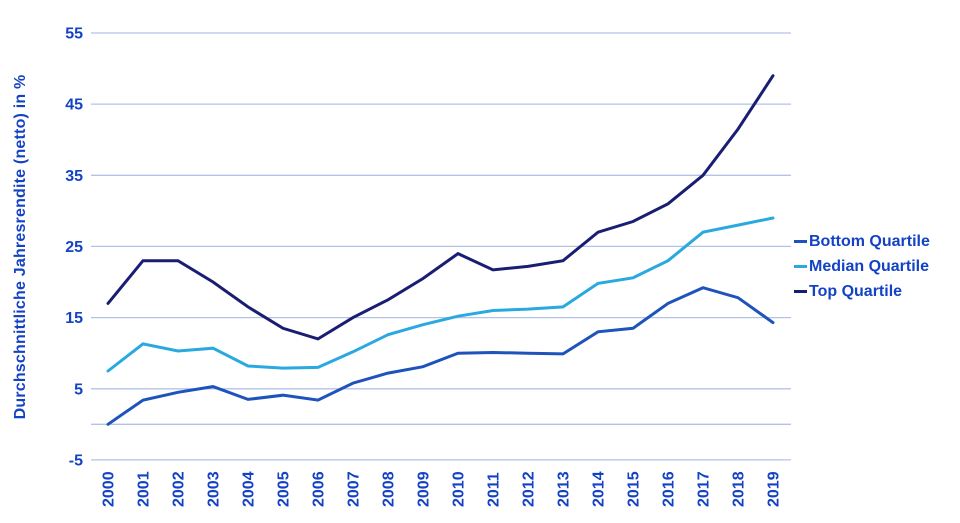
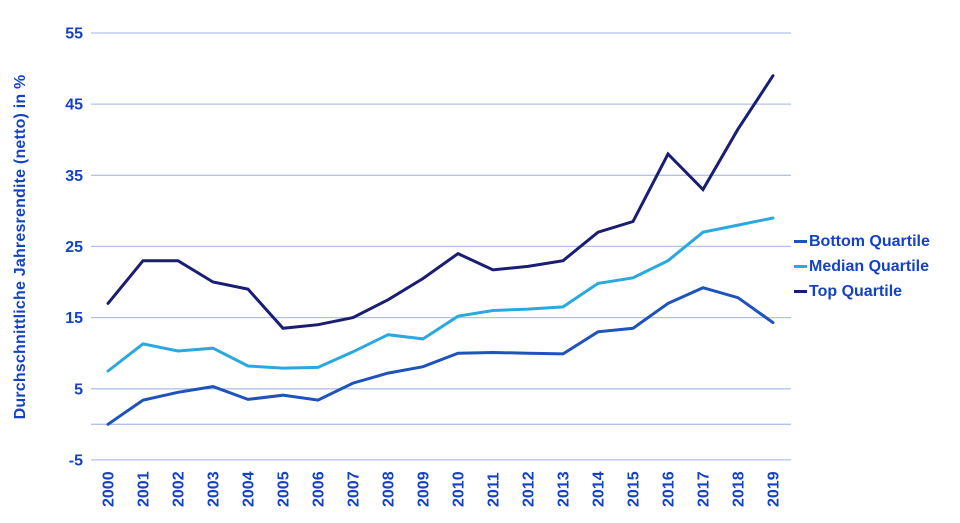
Top Quartile/2004: 16 -> 19
Top Quartile/2006: 12 -> 14
Median Quartile/2009: 14 -> 12
Top Quartile/2016: 31 -> 38
Top Quartile/2017: 35 -> 33
